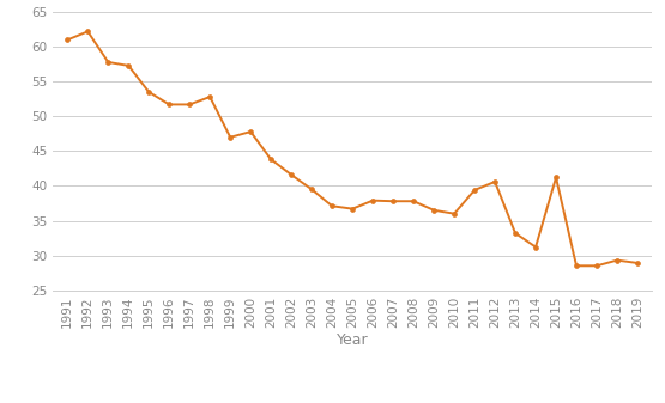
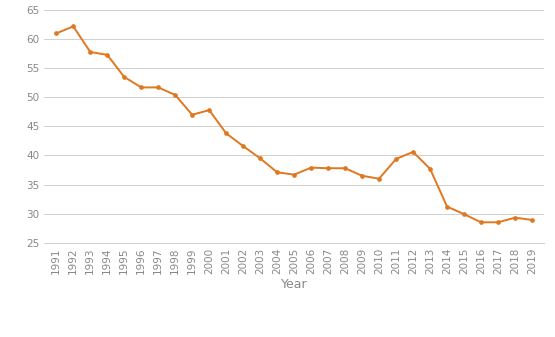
1998: 52.8 -> 50.4
2013: 33.2 -> 37.7
2015: 41.2 -> 29.9
